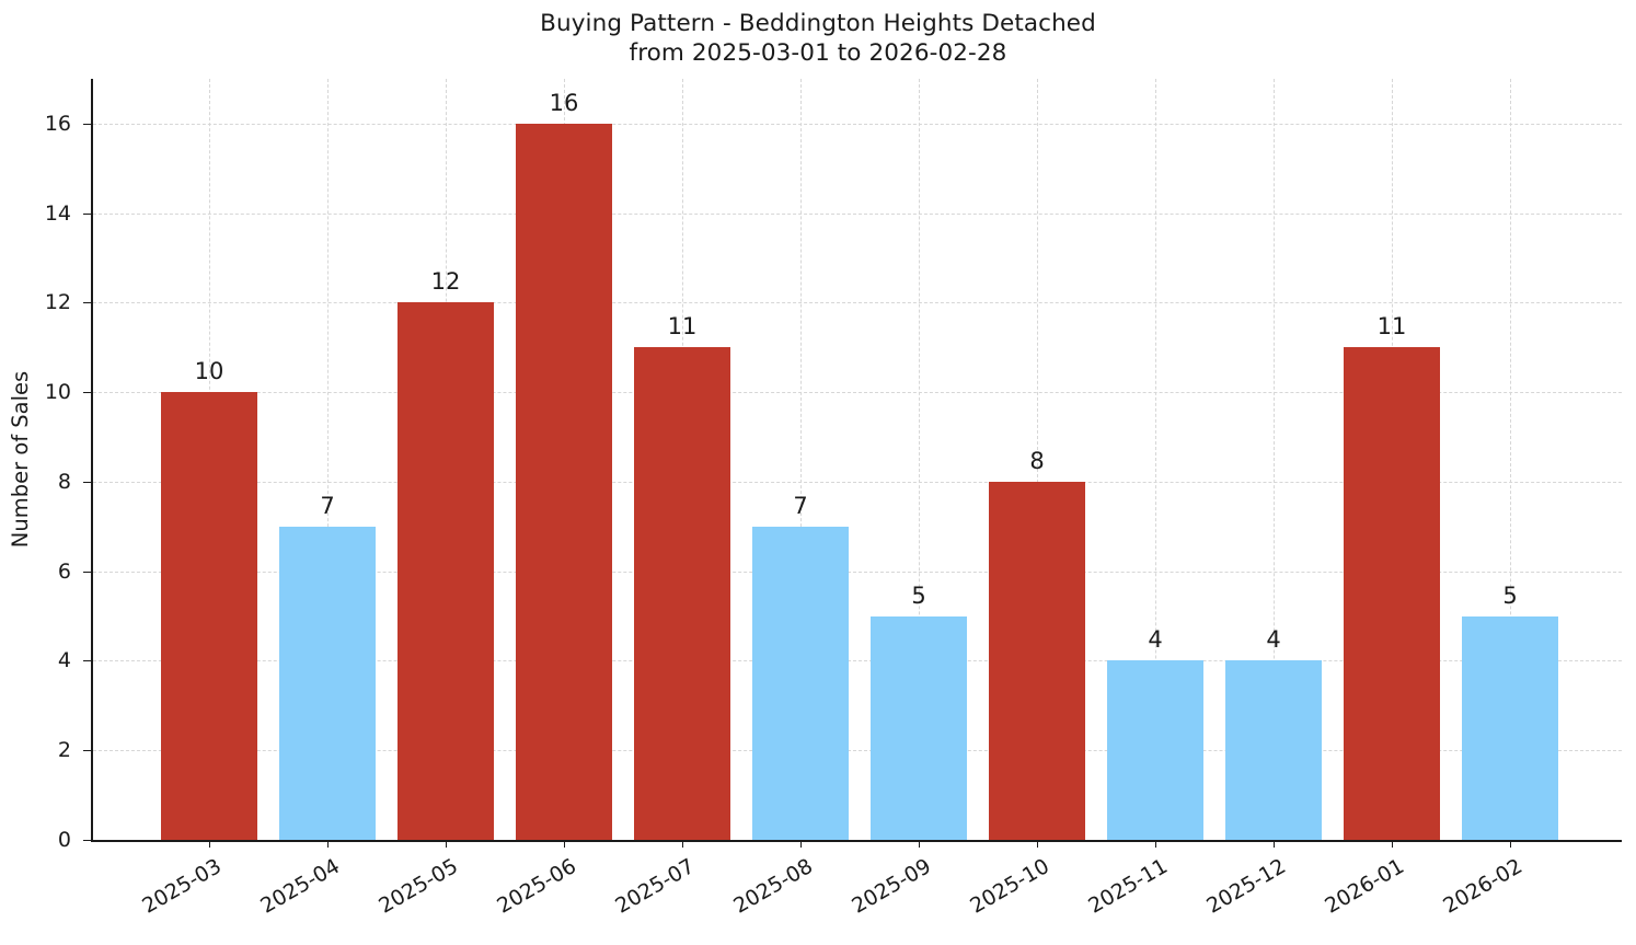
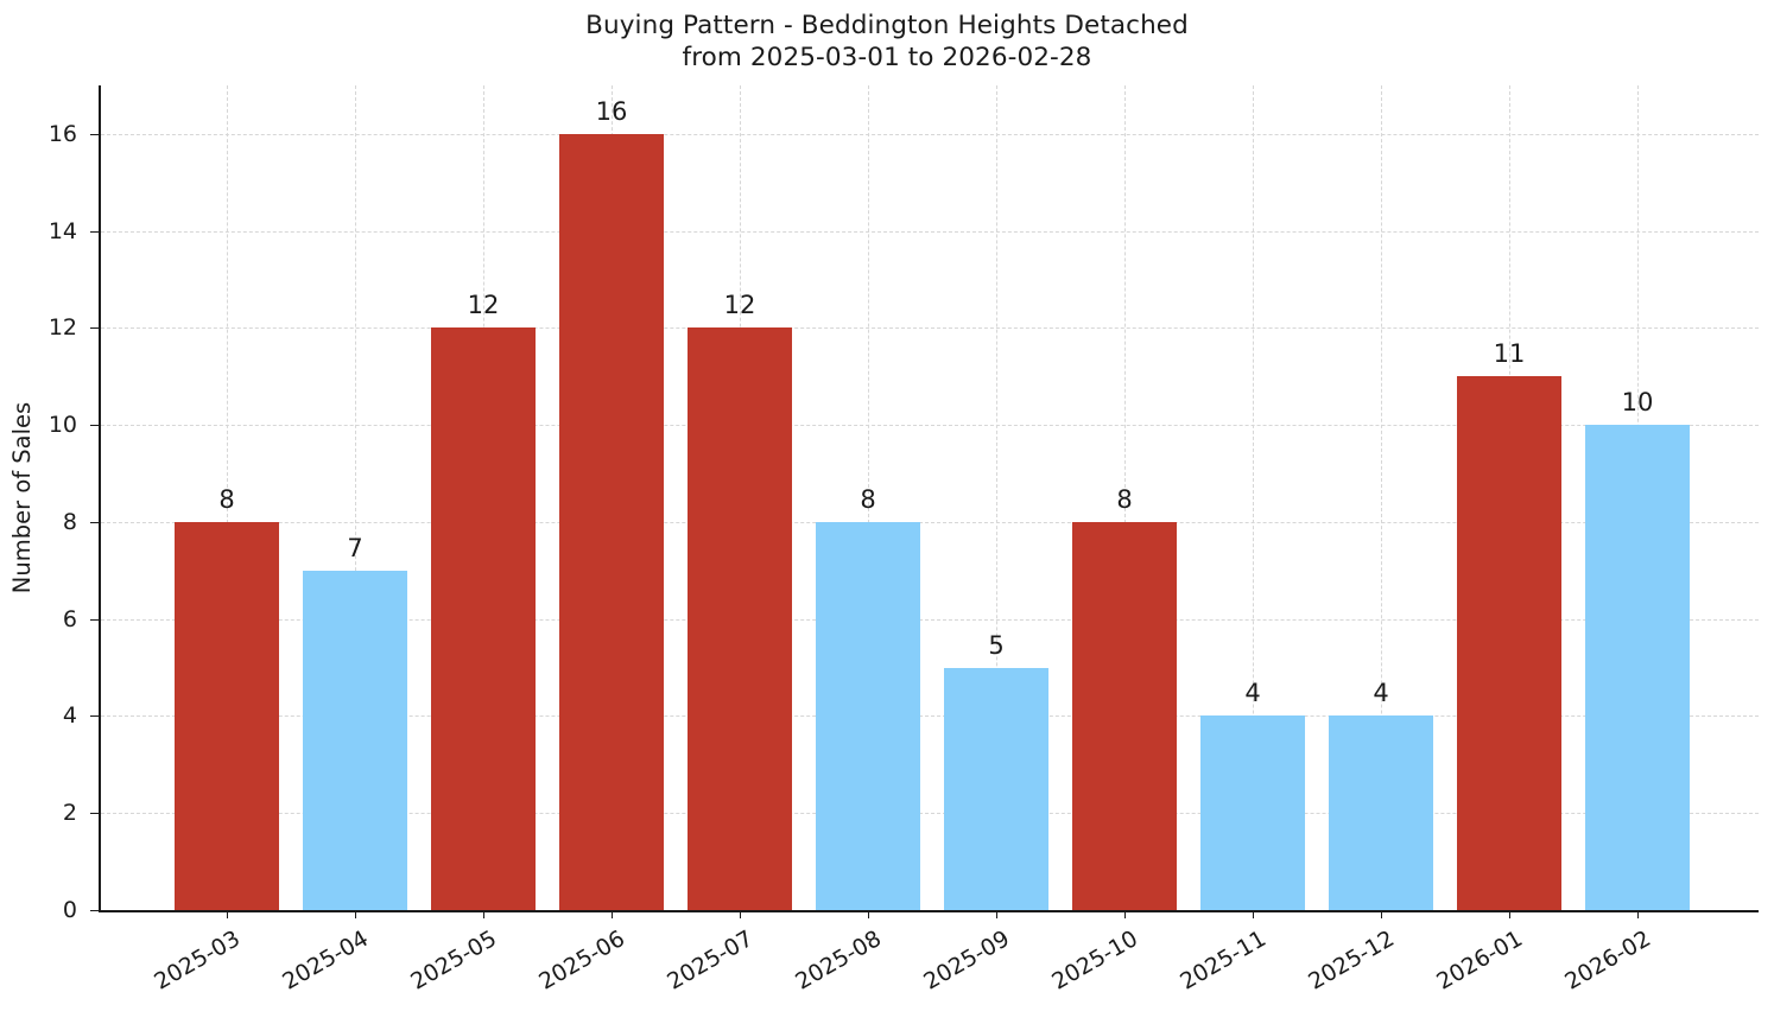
2025-03: 10 -> 8
2025-07: 11 -> 12
2025-08: 7 -> 8
2026-02: 5 -> 10
